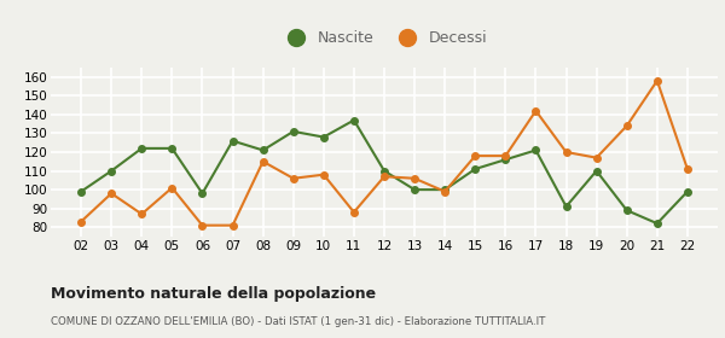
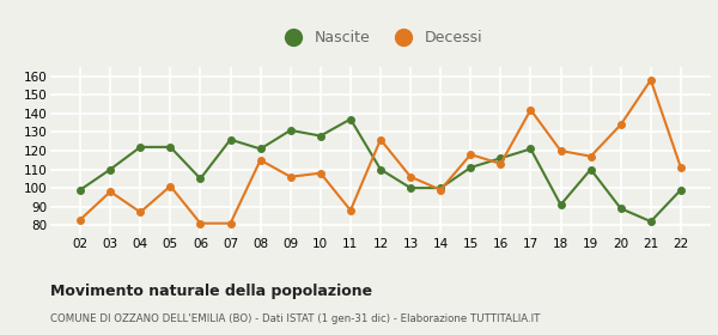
Nascite/06: 98 -> 105
Decessi/12: 107 -> 126
Decessi/16: 118 -> 113
